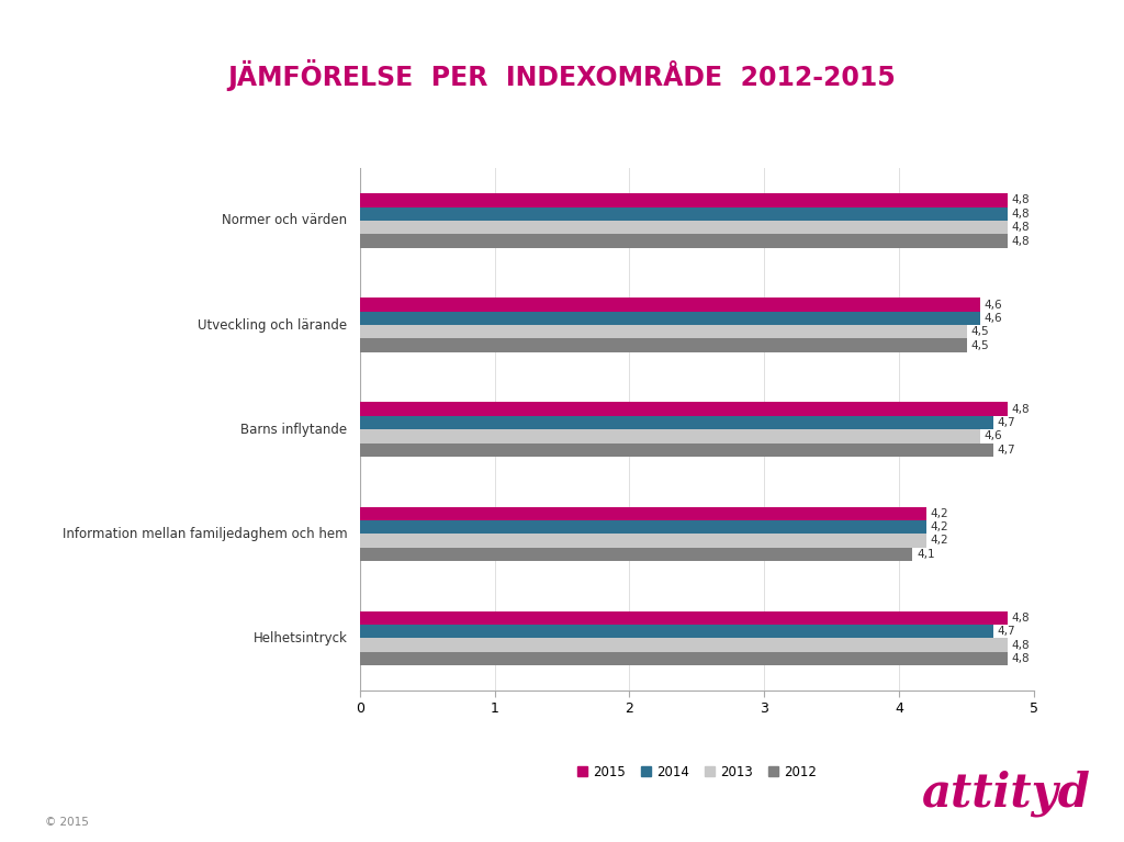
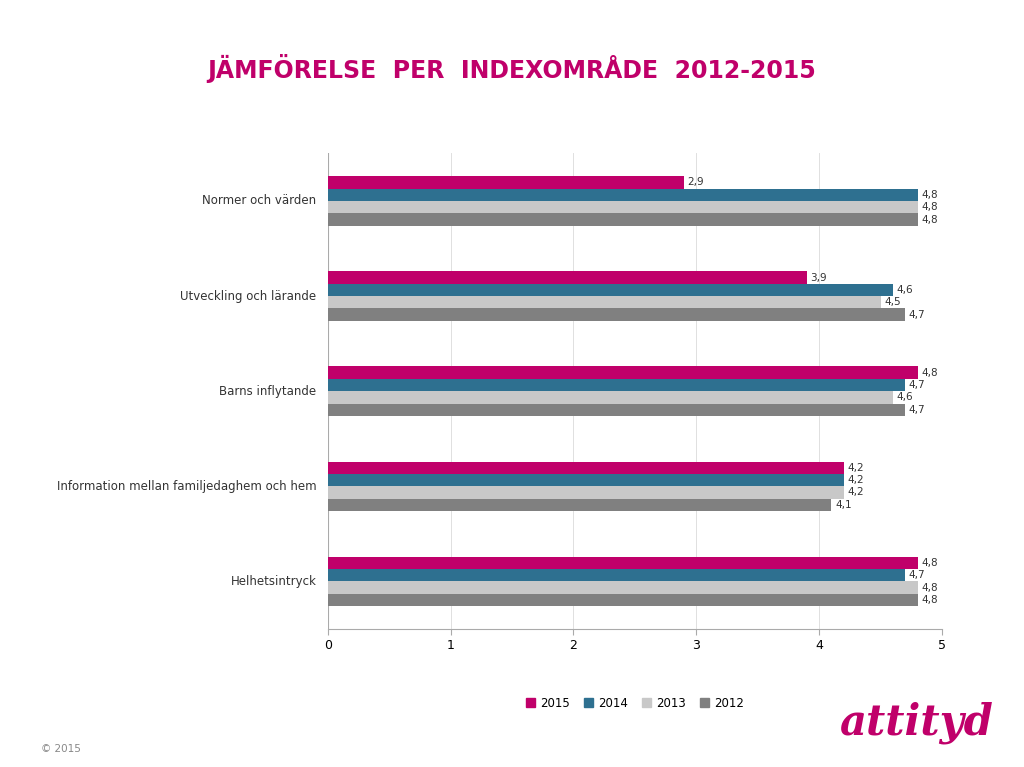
2015/Normer och värden: 4,8 -> 2,9
2015/Utveckling och lärande: 4,6 -> 3,9
2012/Utveckling och lärande: 4,5 -> 4,7
